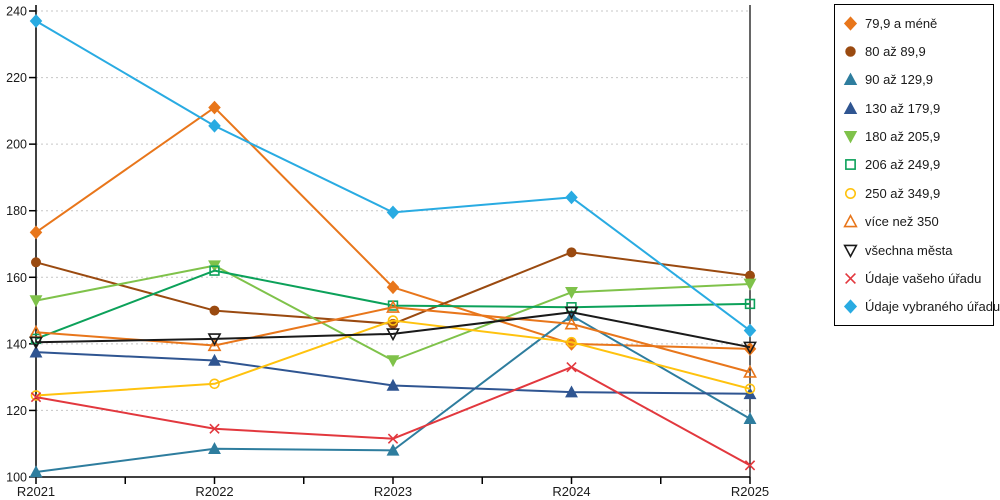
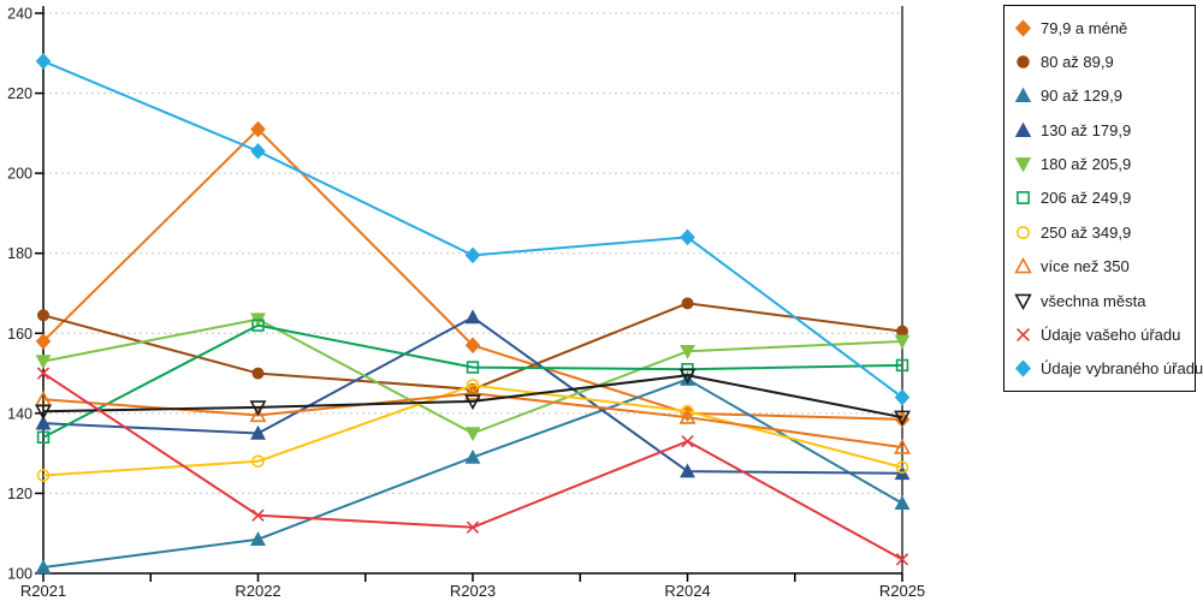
79,9 a méně/R2021: 174 -> 158
206 až 249,9/R2021: 142 -> 134
Údaje vašeho úřadu/R2021: 124 -> 150
Údaje vybraného úřadu/R2021: 237 -> 228
90 až 129,9/R2023: 108 -> 129
130 až 179,9/R2023: 128 -> 164
více než 350/R2023: 151 -> 145
více než 350/R2024: 146 -> 139
